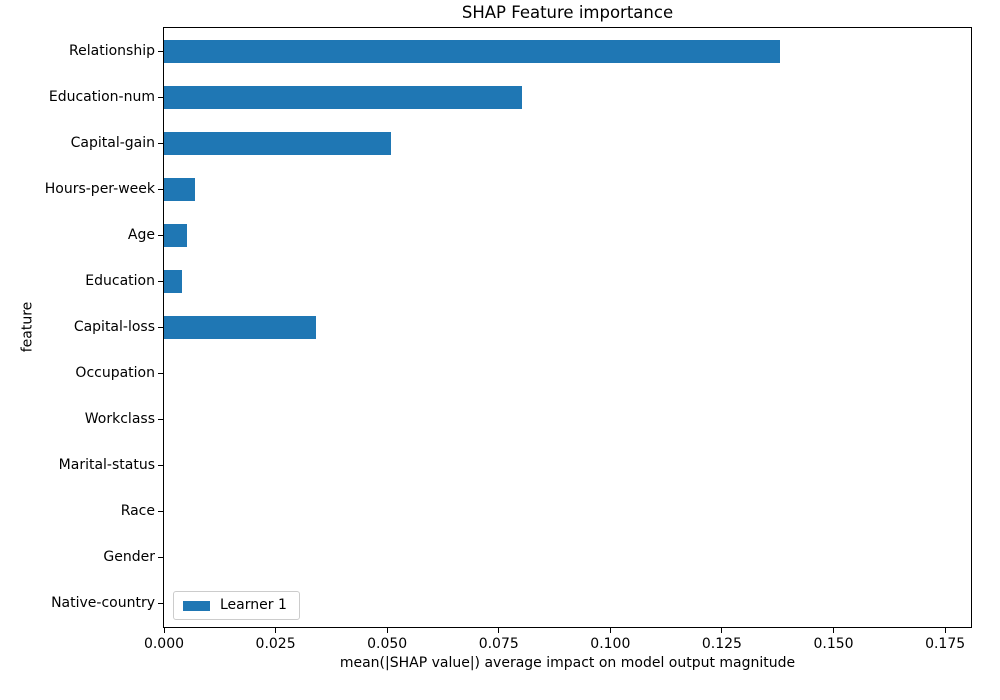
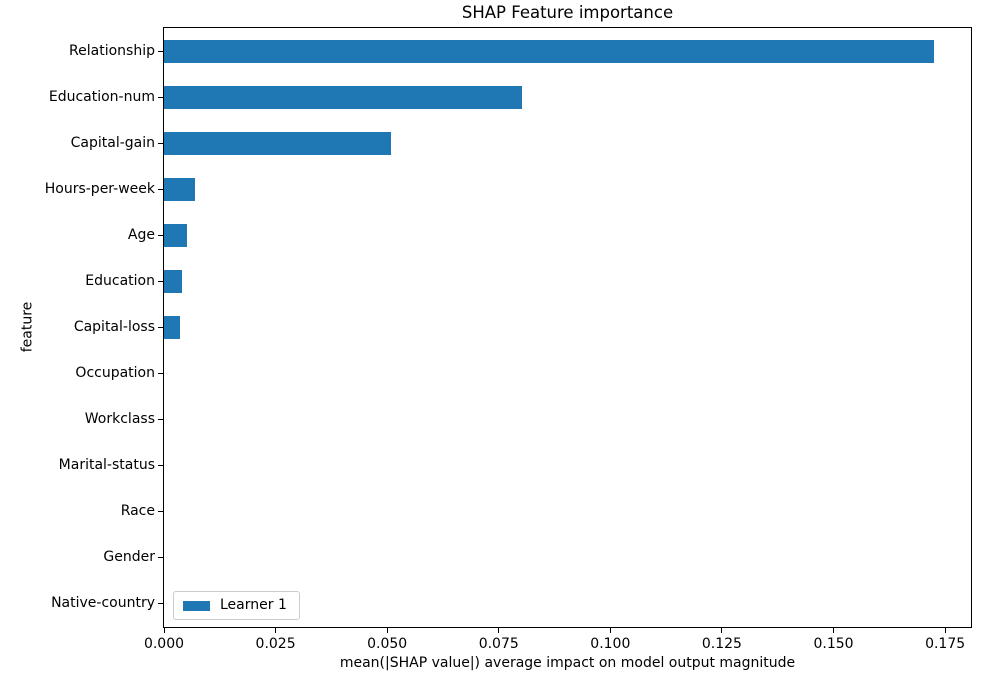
Relationship: 0.138 -> 0.173
Capital-loss: 0.034 -> 0.004
